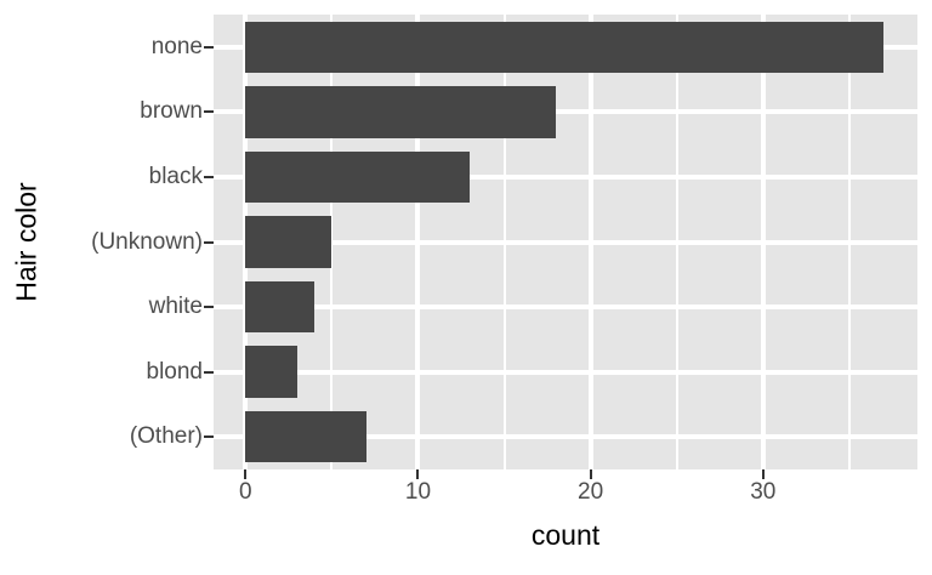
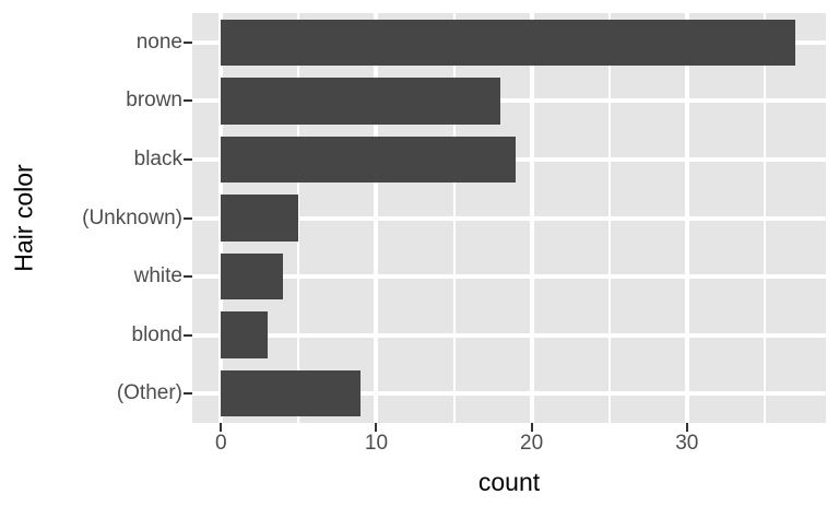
black: 13 -> 19
(Other): 7 -> 9
